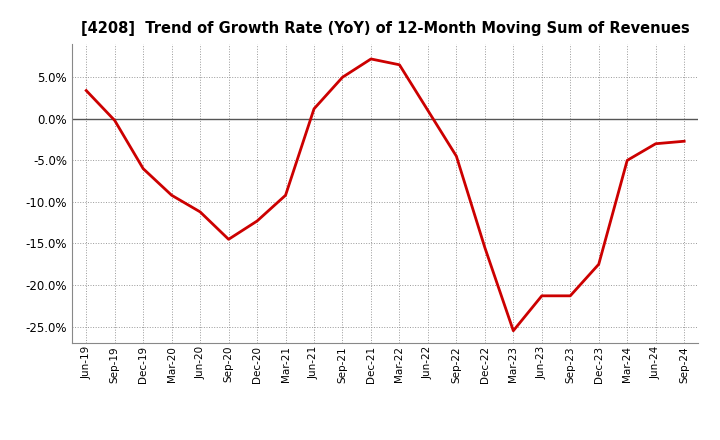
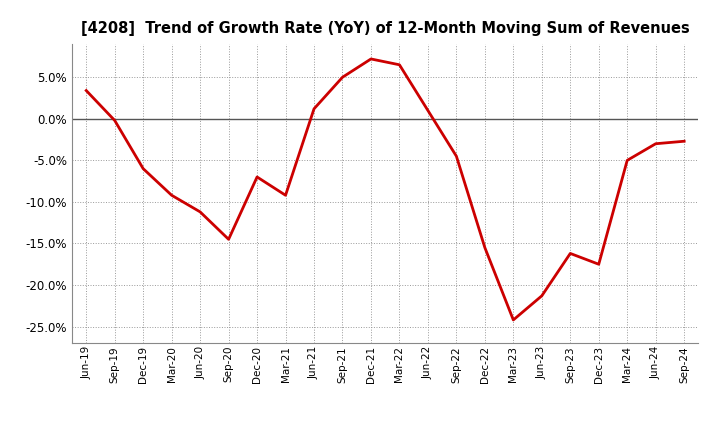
Dec-20: -12.3% -> -7.0%
Mar-23: -25.5% -> -24.2%
Sep-23: -21.3% -> -16.2%
